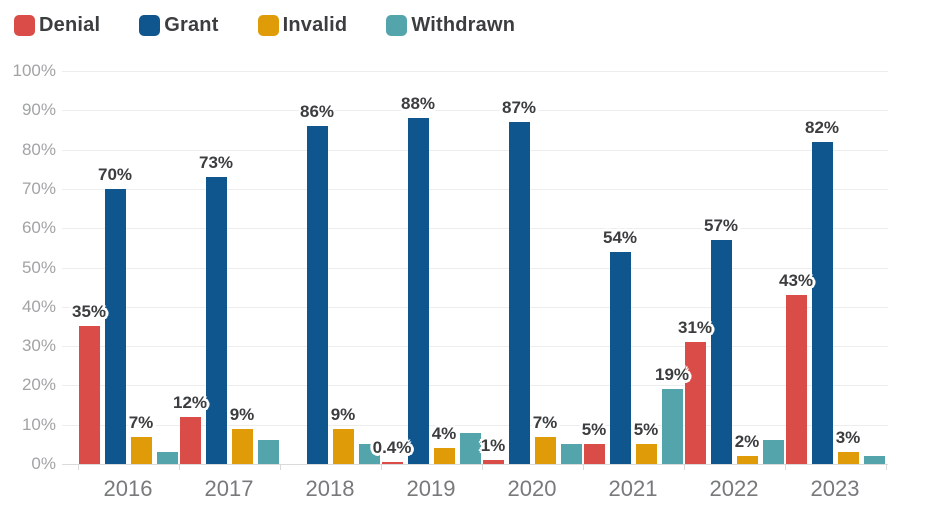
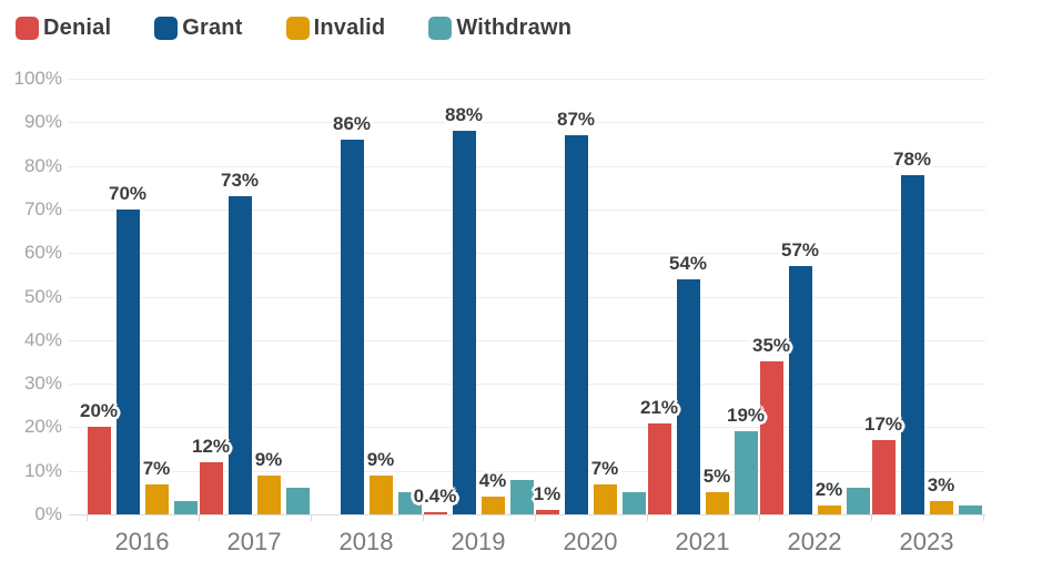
Denial/2016: 35% -> 20%
Denial/2021: 5% -> 21%
Denial/2022: 31% -> 35%
Denial/2023: 43% -> 17%
Grant/2023: 82% -> 78%
